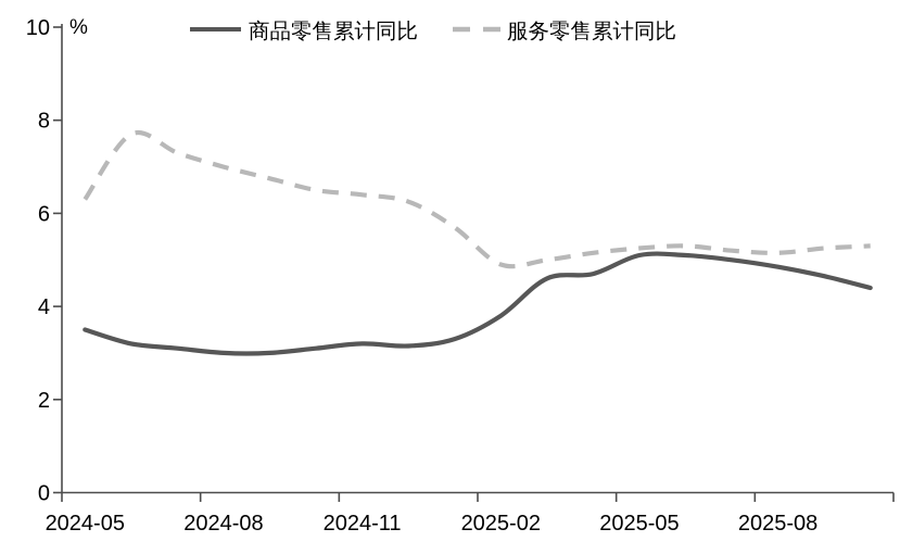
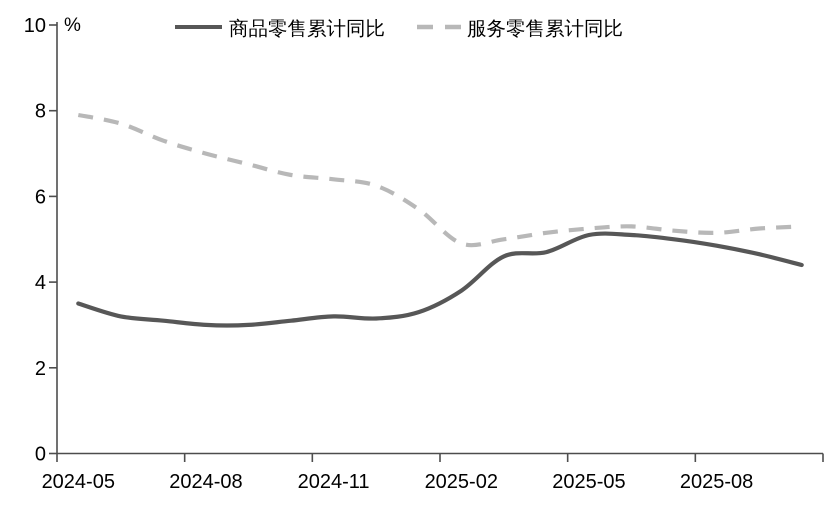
服务零售累计同比/2024-05: 6.3 -> 7.9
